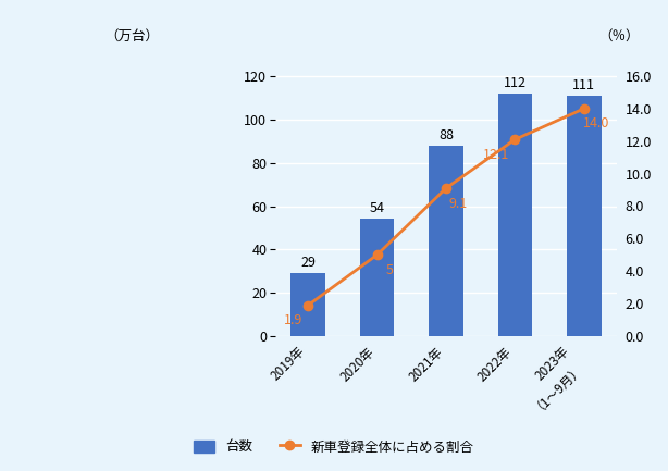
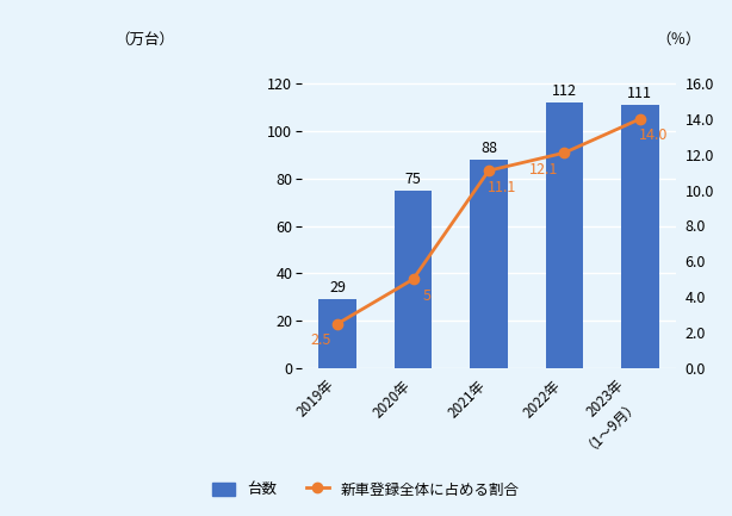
新車登録全体に占める割合/2019年: 1.9 -> 2.5
台数/2020年: 54 -> 75
新車登録全体に占める割合/2021年: 9.1 -> 11.1
